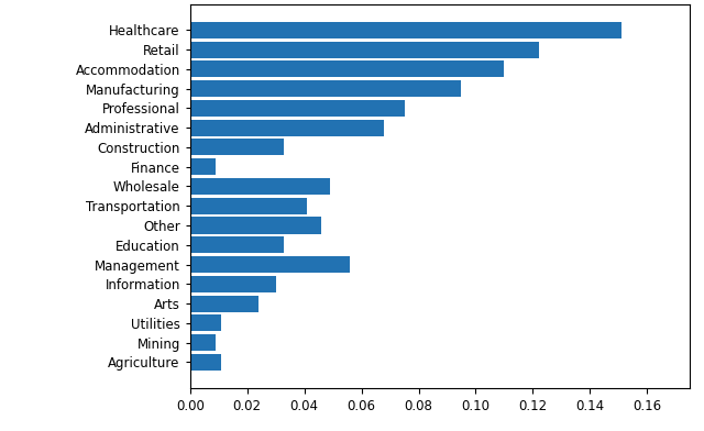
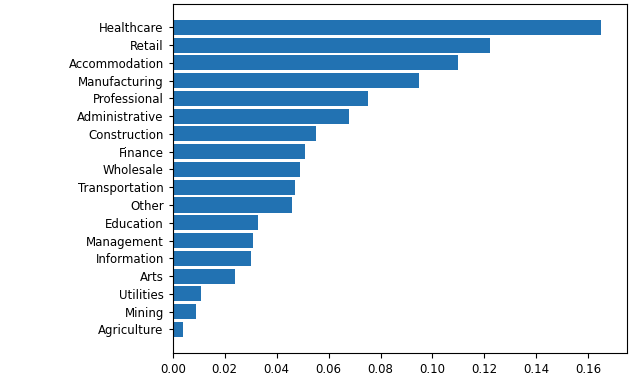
Healthcare: 0.151 -> 0.165
Construction: 0.033 -> 0.055
Finance: 0.009 -> 0.051
Transportation: 0.041 -> 0.047
Management: 0.056 -> 0.031
Agriculture: 0.011 -> 0.004
